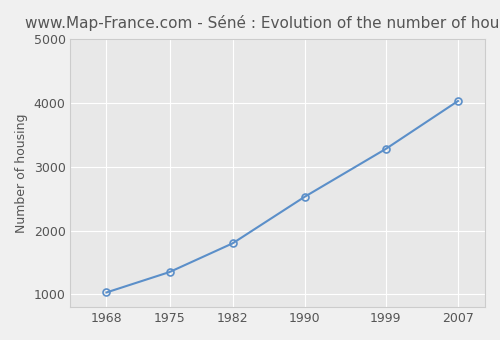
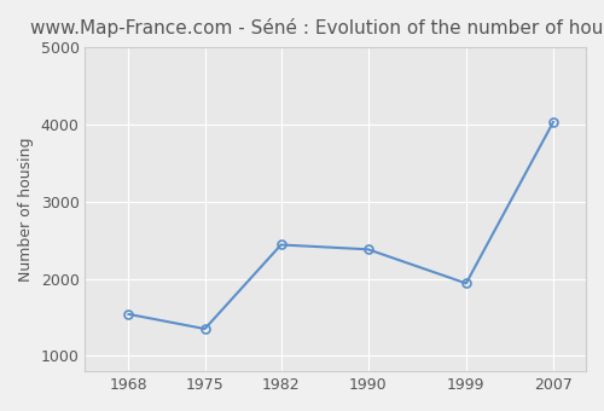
1968: 1030 -> 1540
1982: 1800 -> 2440
1990: 2530 -> 2380
1999: 3280 -> 1940
